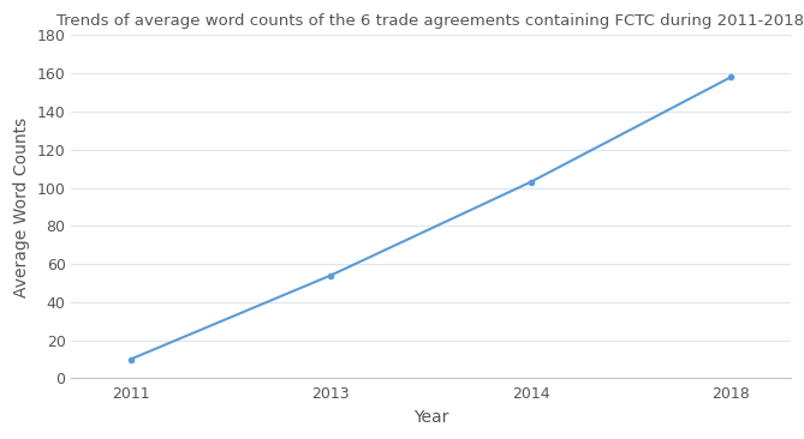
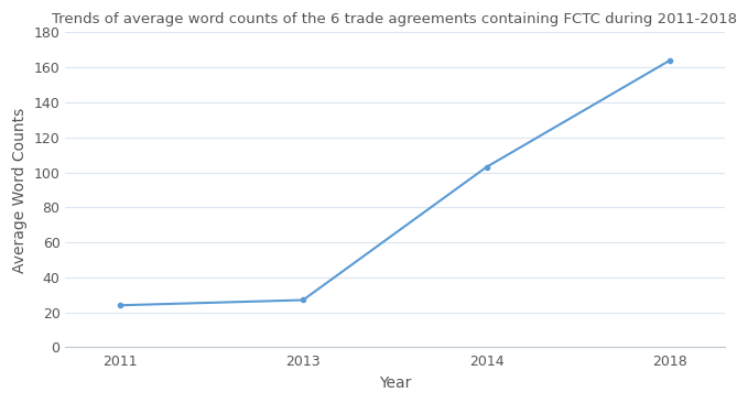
2011: 10 -> 24
2013: 54 -> 27
2018: 158 -> 164
